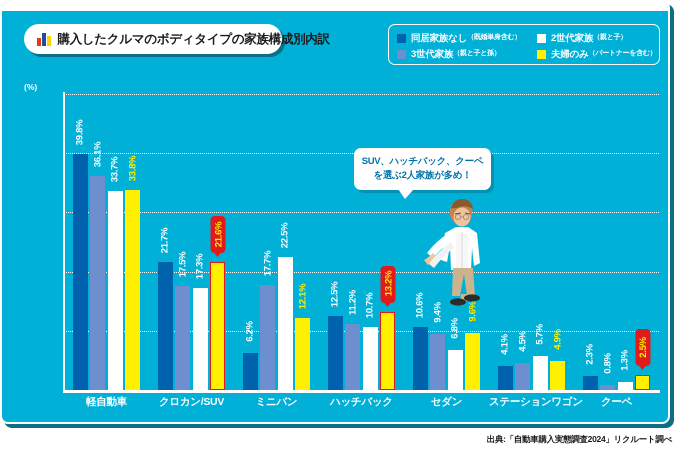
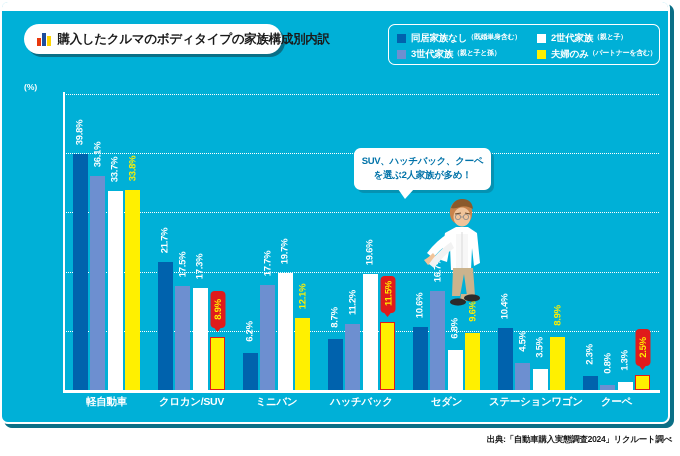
夫婦のみ（パートナーを含む）/クロカン/SUV: 21.6% -> 8.9%
2世代家族（親と子）/ミニバン: 22.5% -> 19.7%
同居家族なし（既婚単身含む）/ハッチバック: 12.5% -> 8.7%
2世代家族（親と子）/ハッチバック: 10.7% -> 19.6%
夫婦のみ（パートナーを含む）/ハッチバック: 13.2% -> 11.5%
3世代家族（親と子と孫）/セダン: 9.4% -> 16.7%
同居家族なし（既婚単身含む）/ステーションワゴン: 4.1% -> 10.4%
2世代家族（親と子）/ステーションワゴン: 5.7% -> 3.5%
夫婦のみ（パートナーを含む）/ステーションワゴン: 4.9% -> 8.9%
